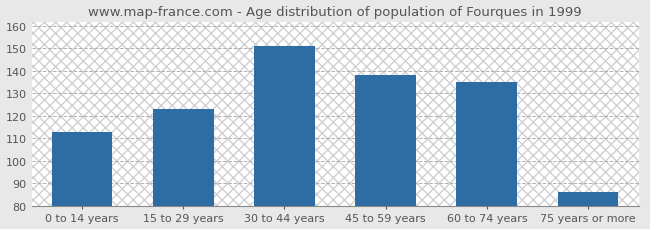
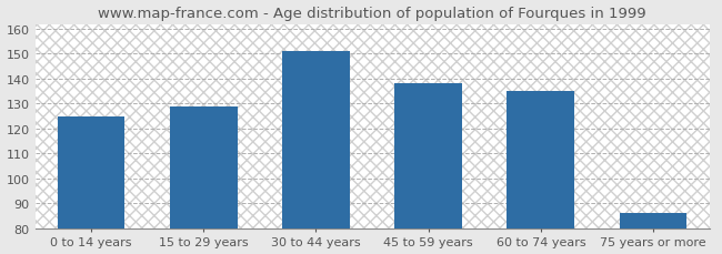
0 to 14 years: 113 -> 125
15 to 29 years: 123 -> 129
